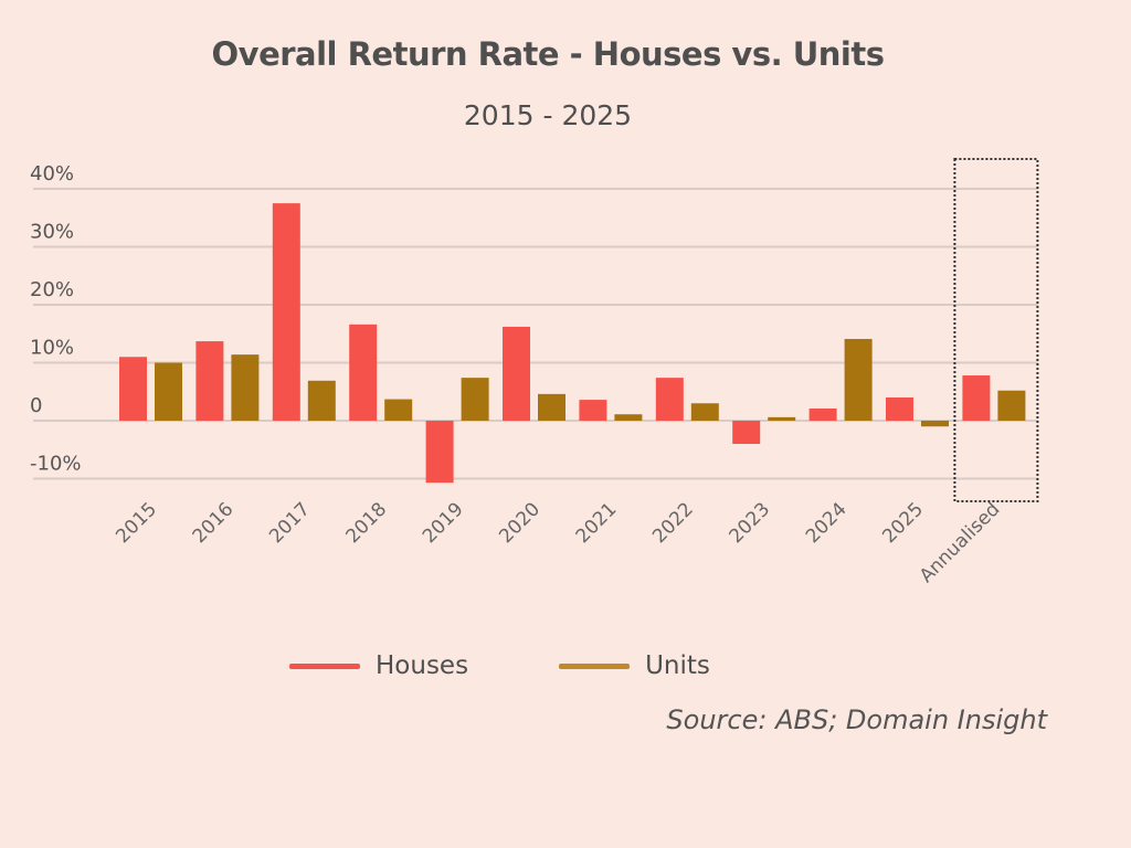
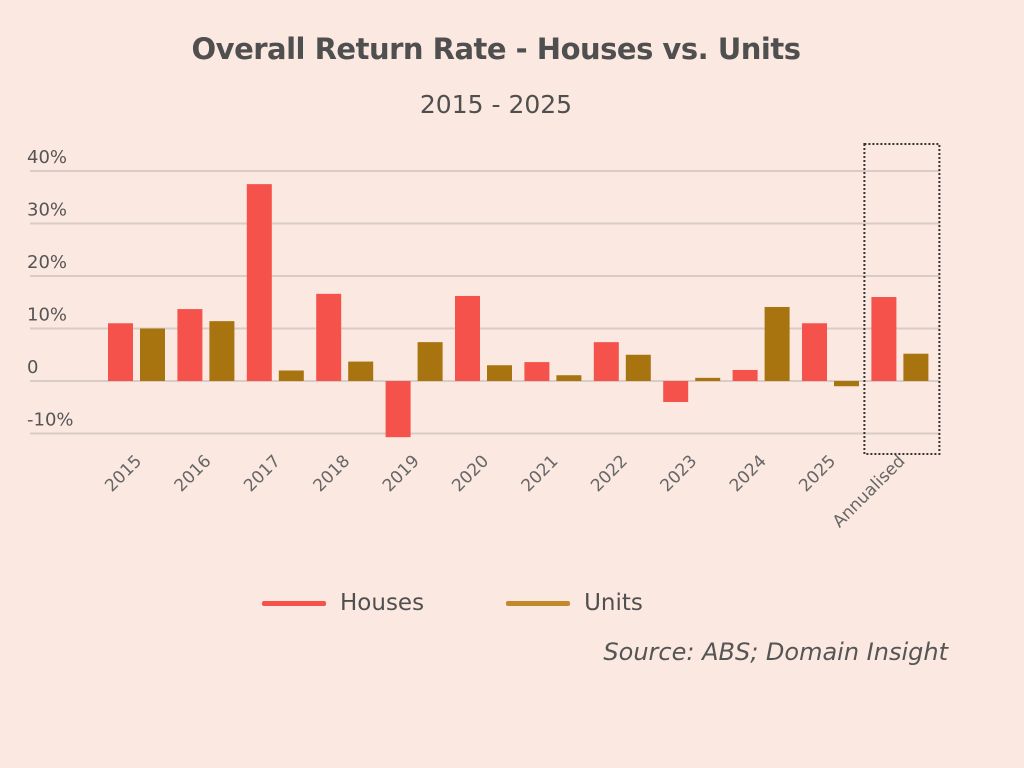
Units/2017: 7% -> 2%
Units/2020: 5% -> 3%
Units/2022: 3% -> 5%
Houses/2025: 4% -> 11%
Houses/Annualised: 8% -> 16%
